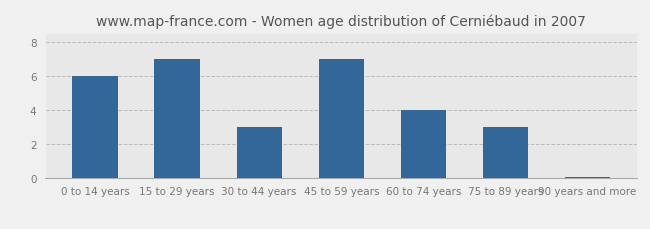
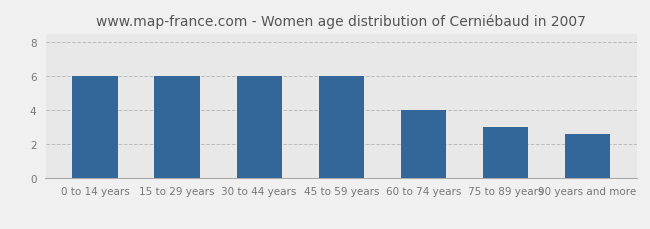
15 to 29 years: 7.0 -> 6.0
30 to 44 years: 3.0 -> 6.0
45 to 59 years: 7.0 -> 6.0
90 years and more: 0.1 -> 2.6
